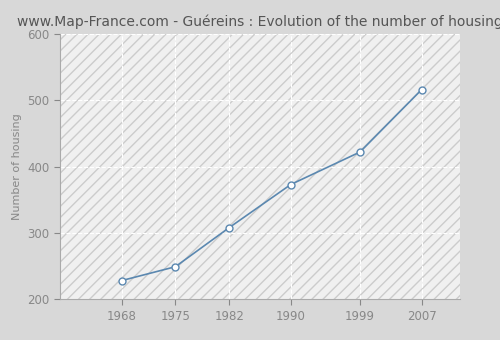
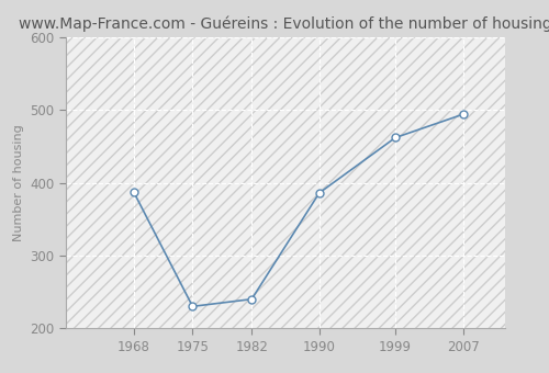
1968: 228 -> 388
1975: 249 -> 230
1982: 308 -> 240
1990: 373 -> 386
1999: 422 -> 462
2007: 516 -> 494
